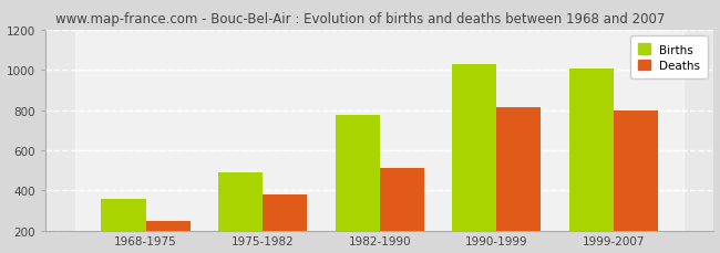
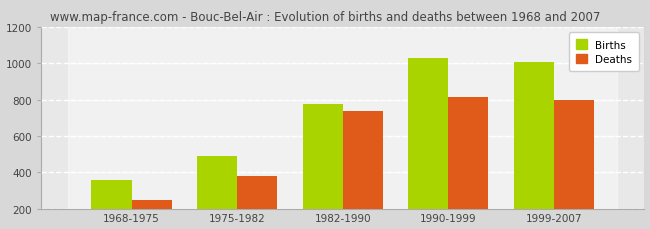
Deaths/1982-1990: 510 -> 740
